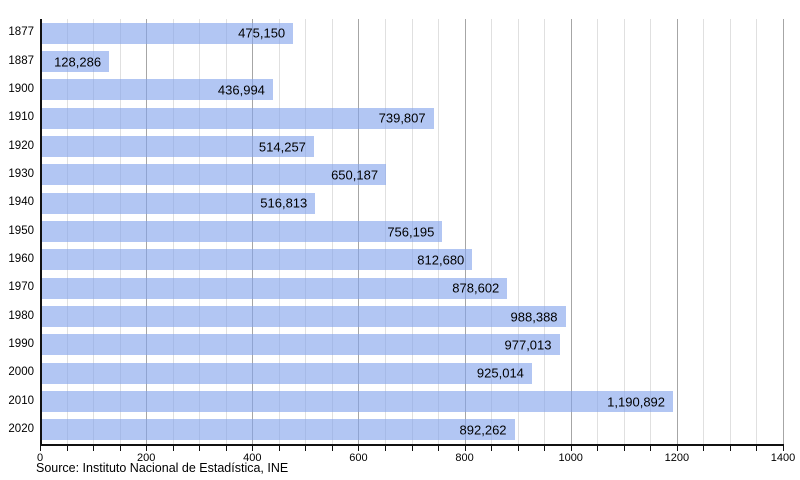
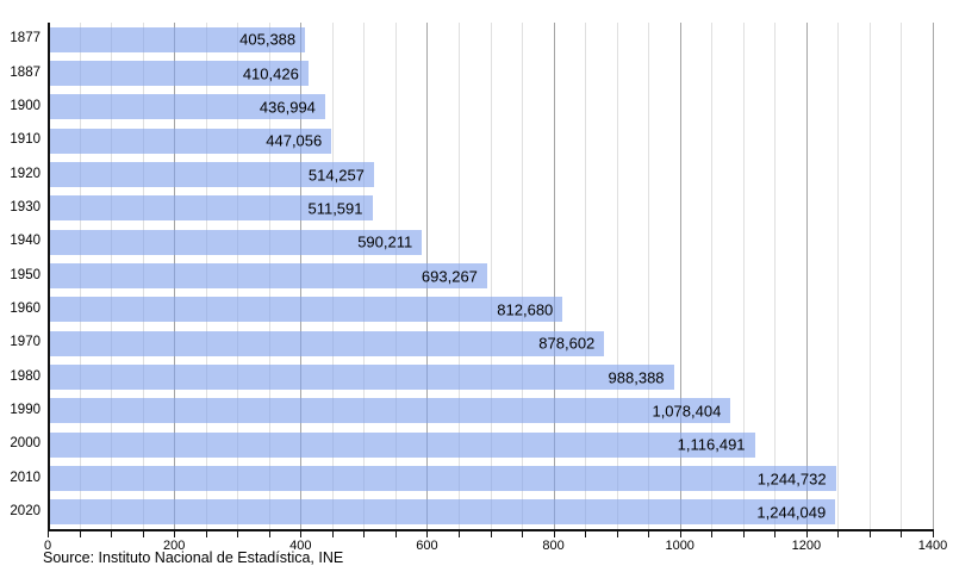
1877: 475,150 -> 405,388
1887: 128,286 -> 410,426
1910: 739,807 -> 447,056
1930: 650,187 -> 511,591
1940: 516,813 -> 590,211
1950: 756,195 -> 693,267
1990: 977,013 -> 1,078,404
2000: 925,014 -> 1,116,491
2010: 1,190,892 -> 1,244,732
2020: 892,262 -> 1,244,049
